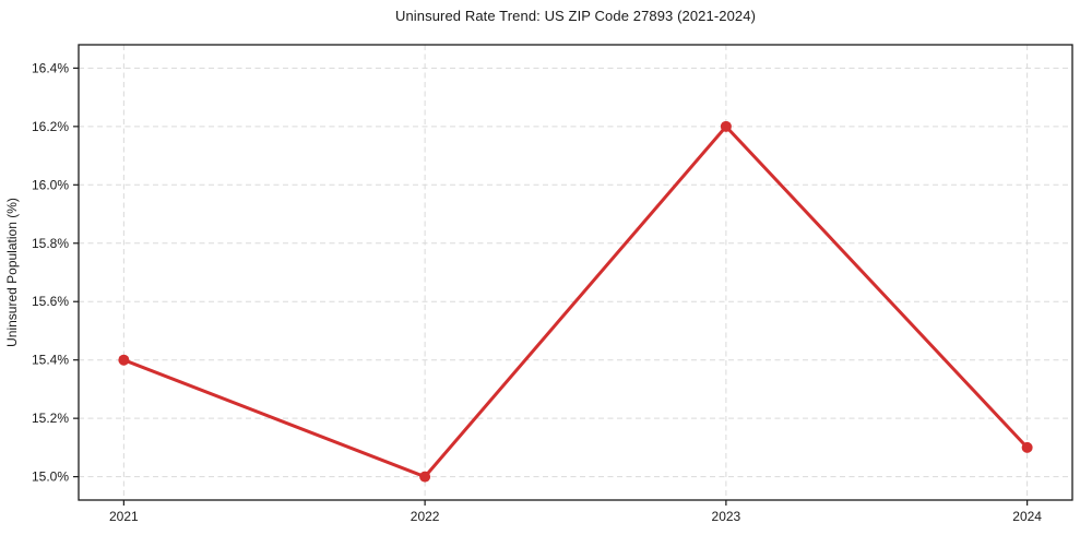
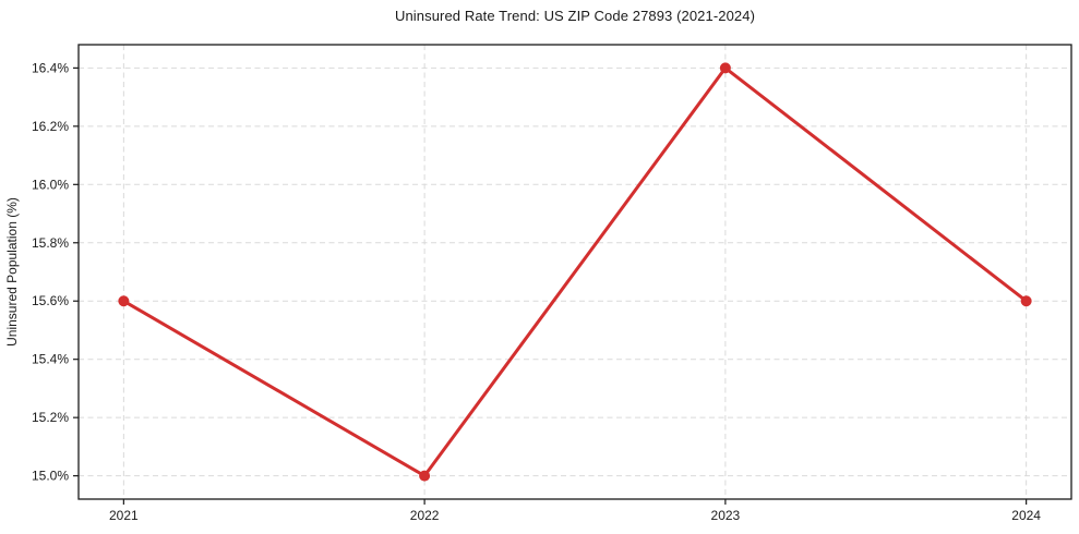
2021: 15.4% -> 15.6%
2023: 16.2% -> 16.4%
2024: 15.1% -> 15.6%
